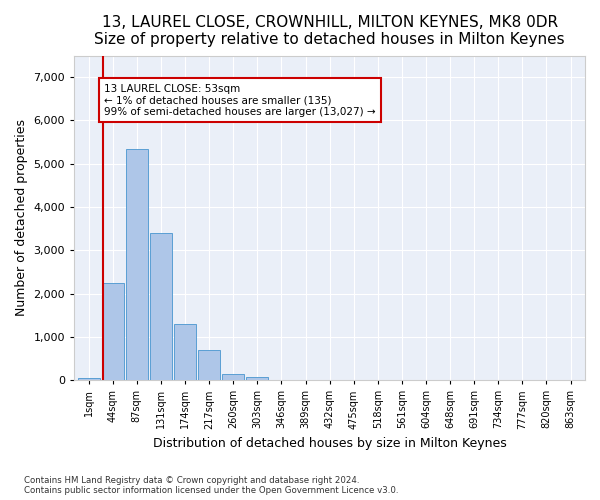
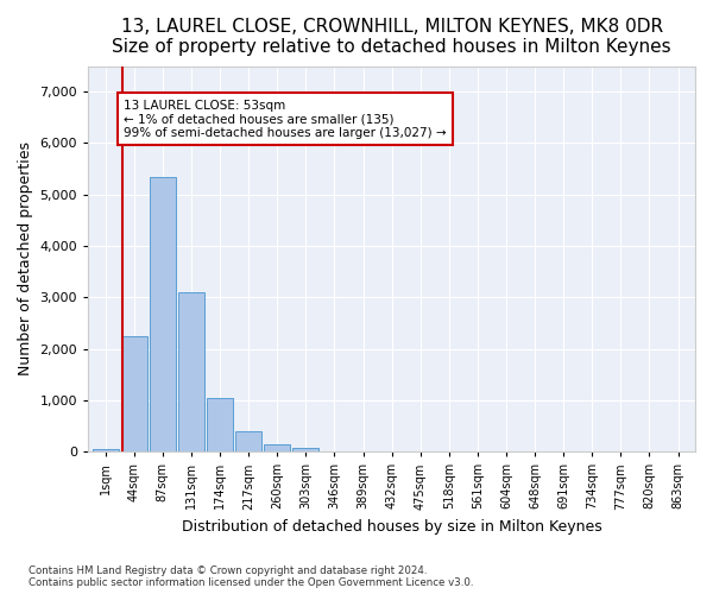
131sqm: 3,400 -> 3,100
174sqm: 1,300 -> 1,050
217sqm: 700 -> 400
